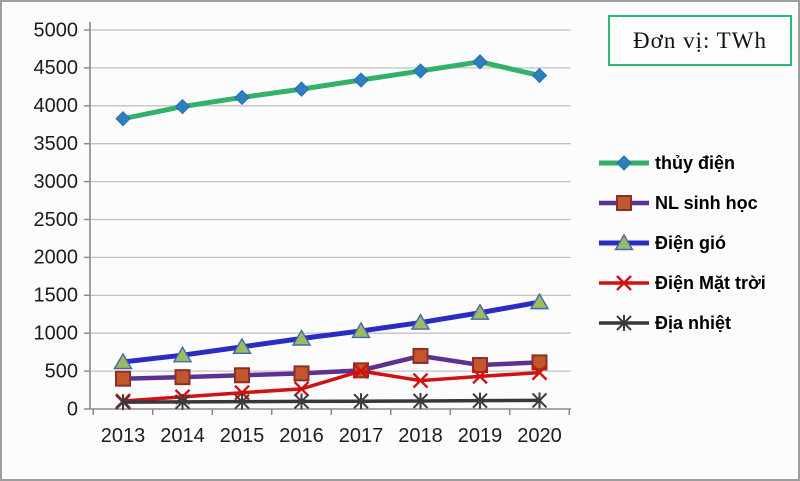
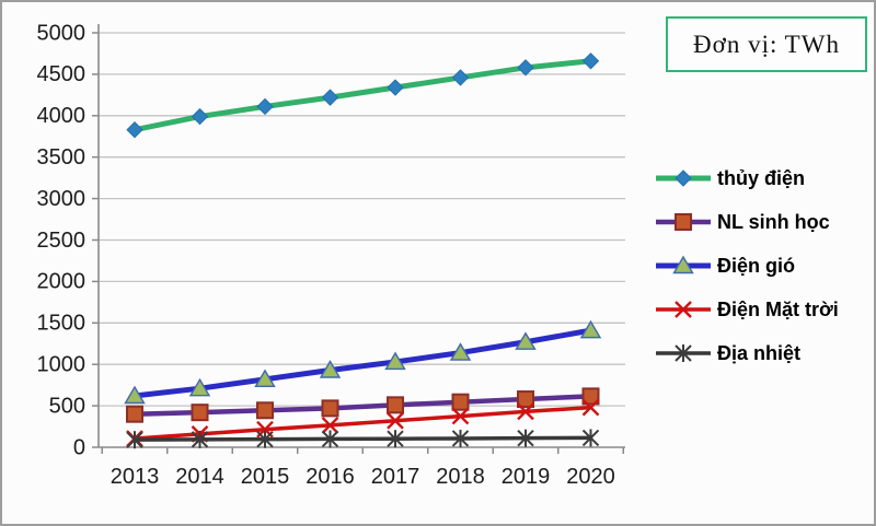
Điện Mặt trời/2017: 500 -> 300
NL sinh học/2018: 700 -> 500
thủy điện/2020: 4400 -> 4700
